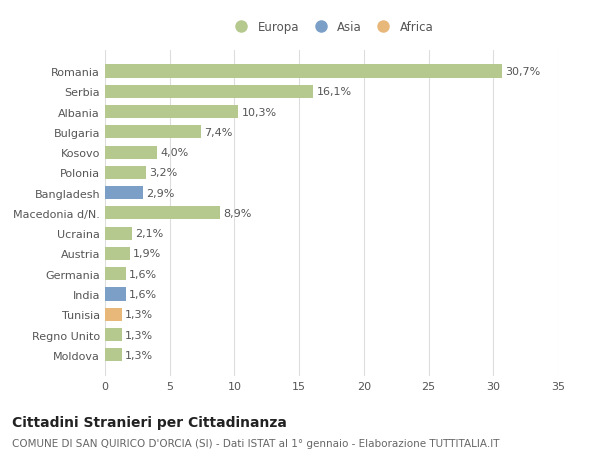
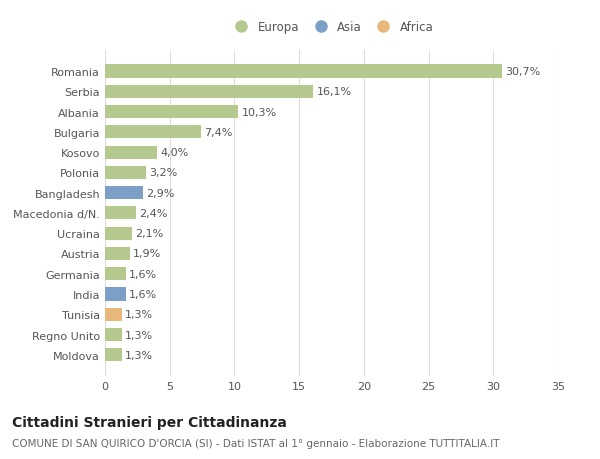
Macedonia d/N.: 8,9% -> 2,4%
